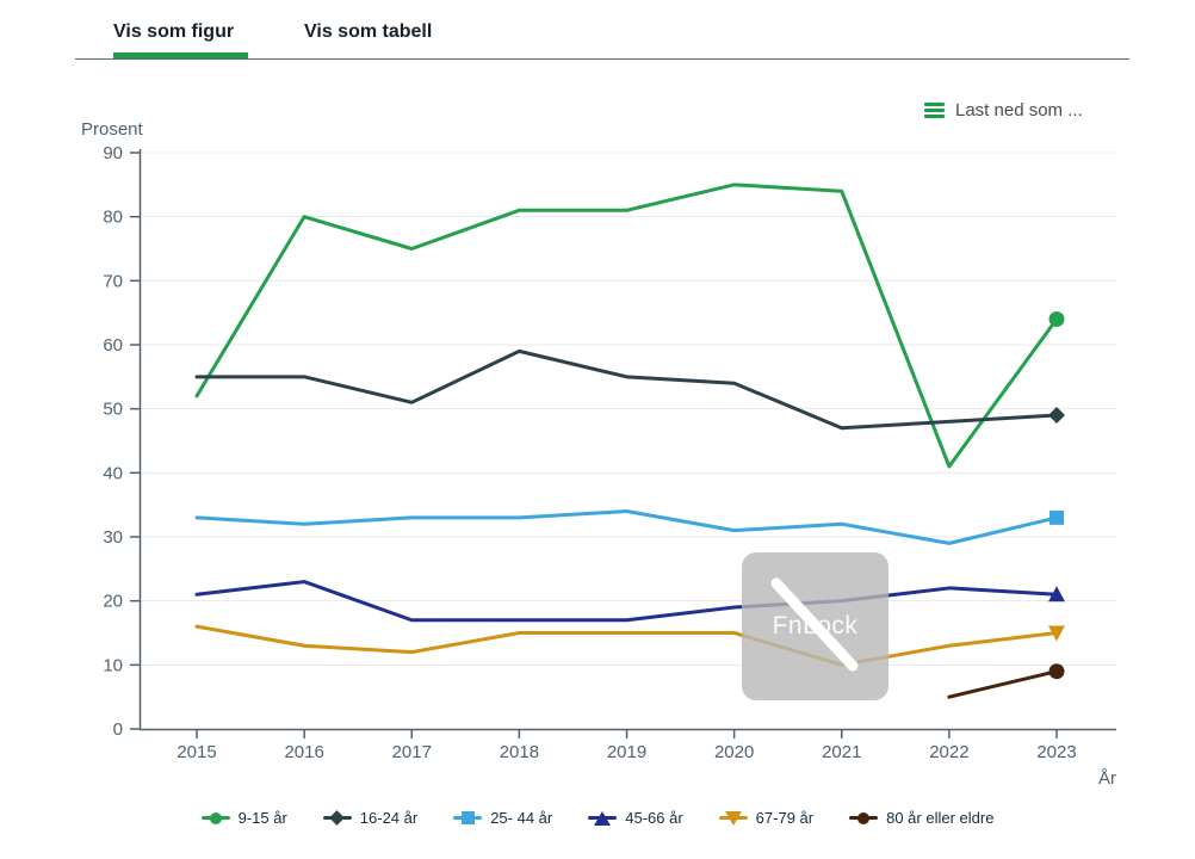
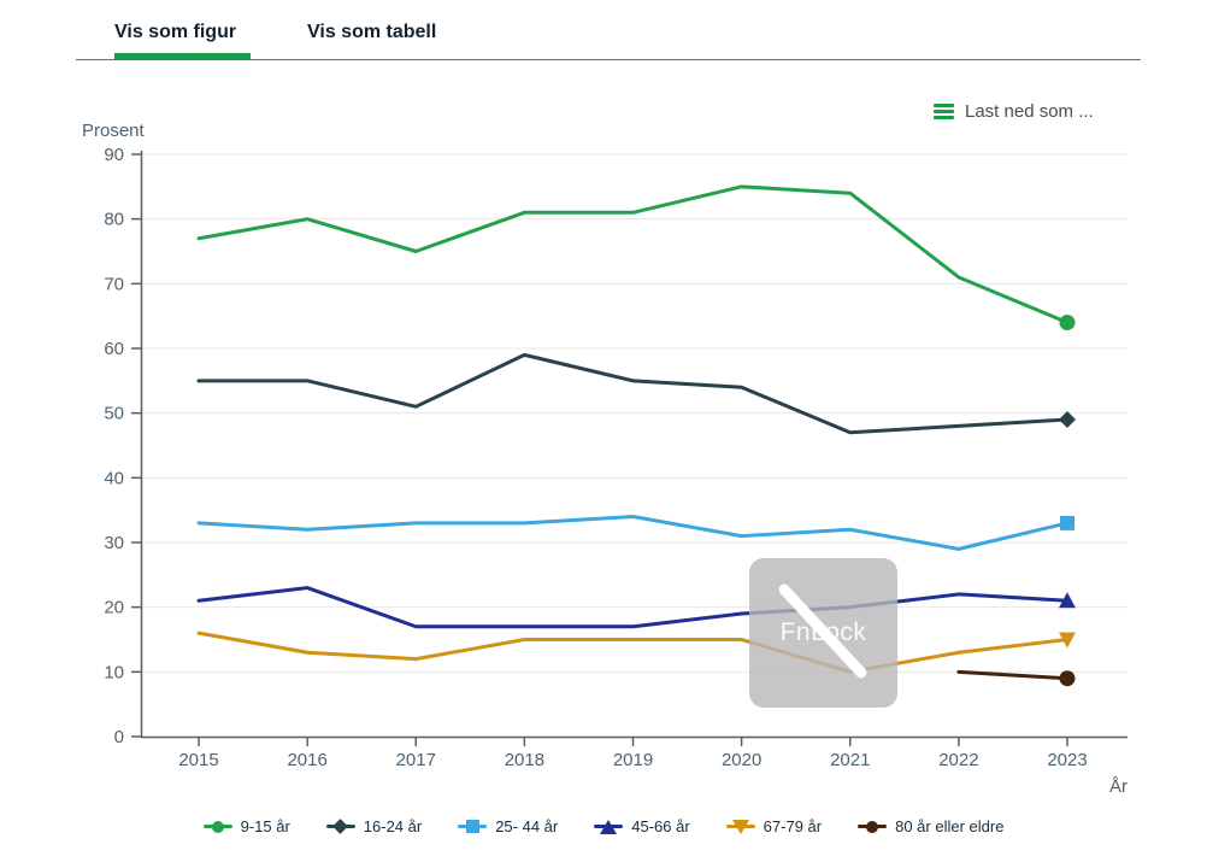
9-15 år/2015: 52 -> 77
9-15 år/2022: 41 -> 71
80 år eller eldre/2022: 5 -> 10
